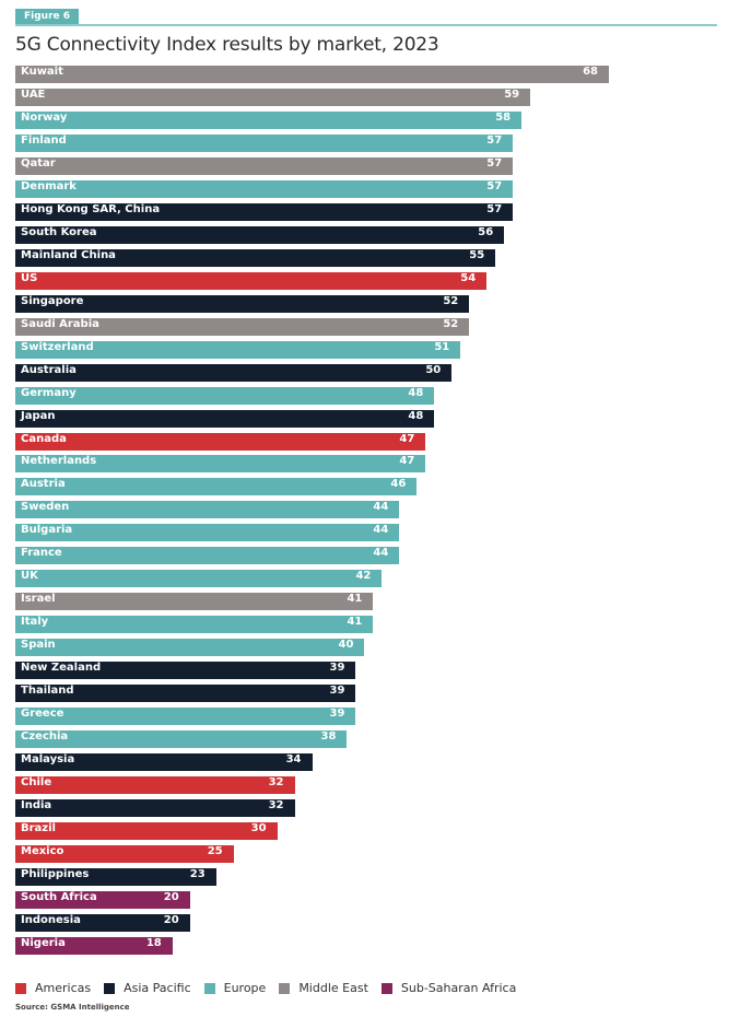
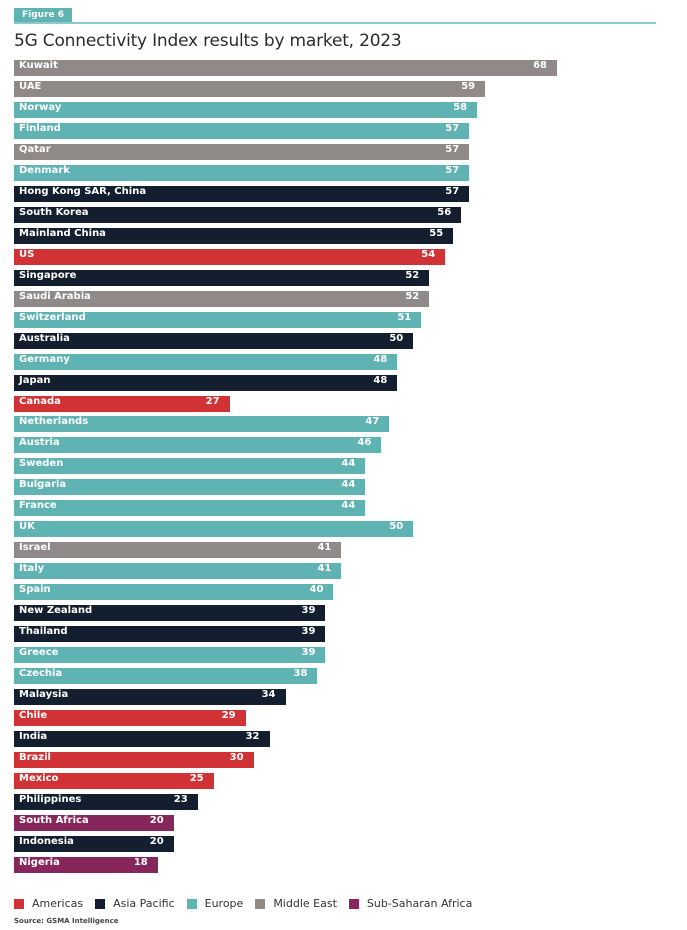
Canada: 47 -> 27
UK: 42 -> 50
Chile: 32 -> 29
